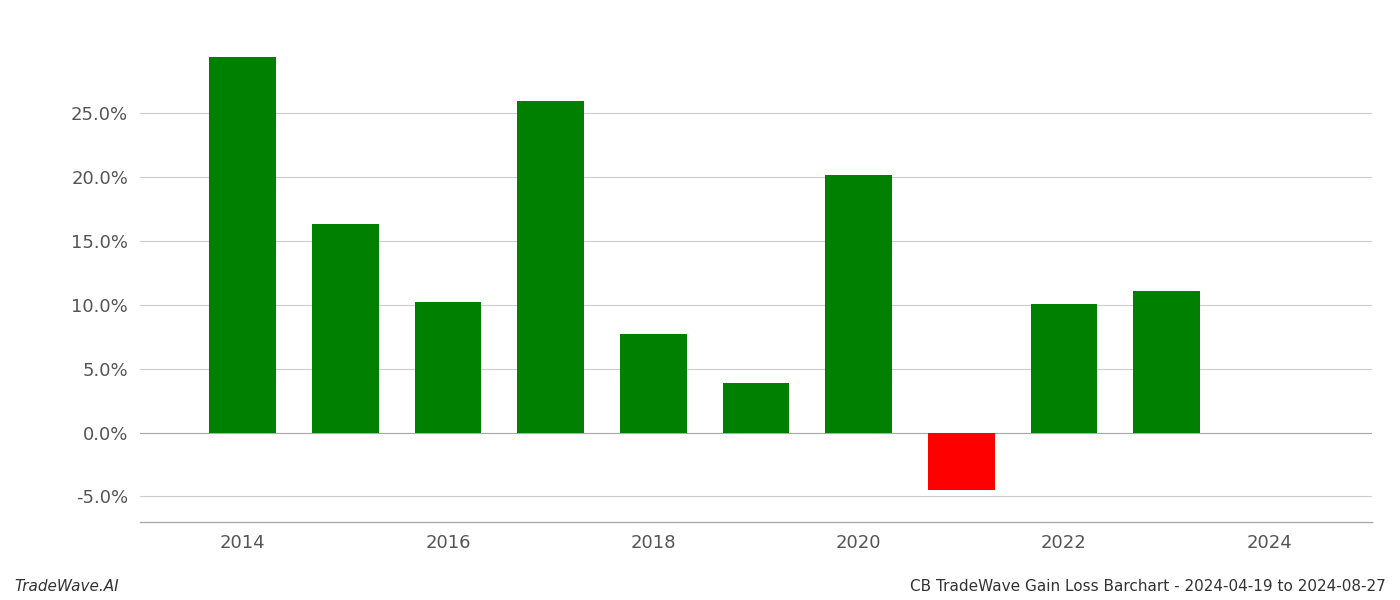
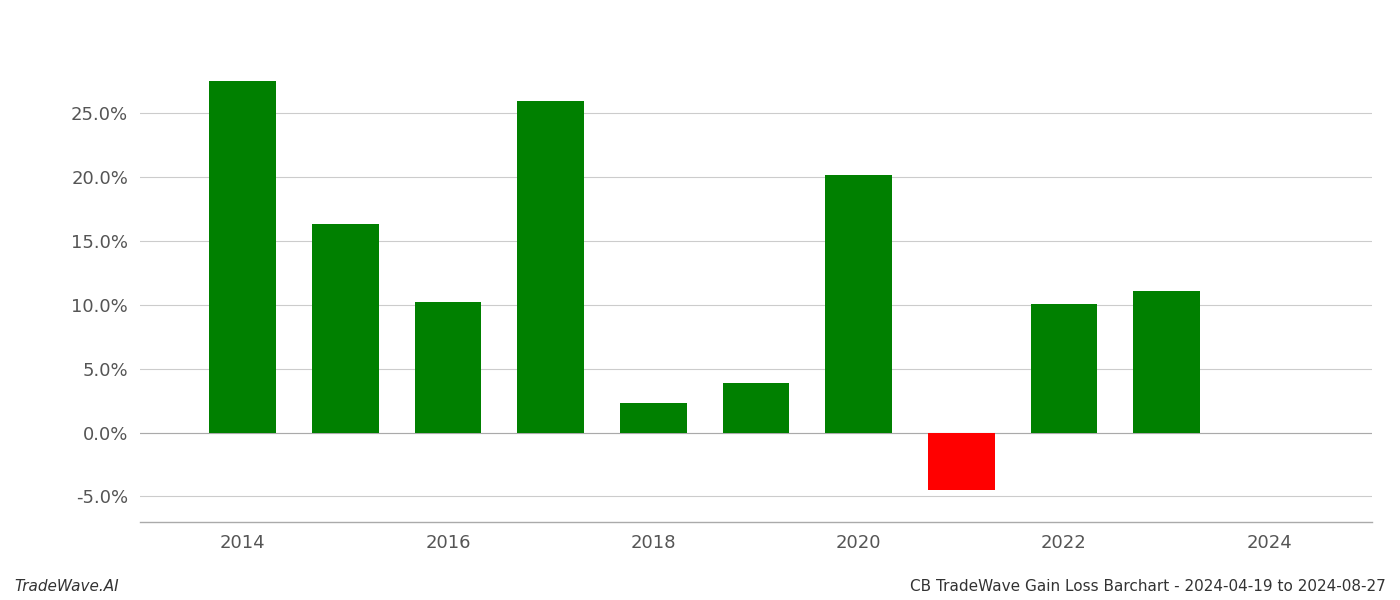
2014: 29.4% -> 27.5%
2018: 7.7% -> 2.3%
